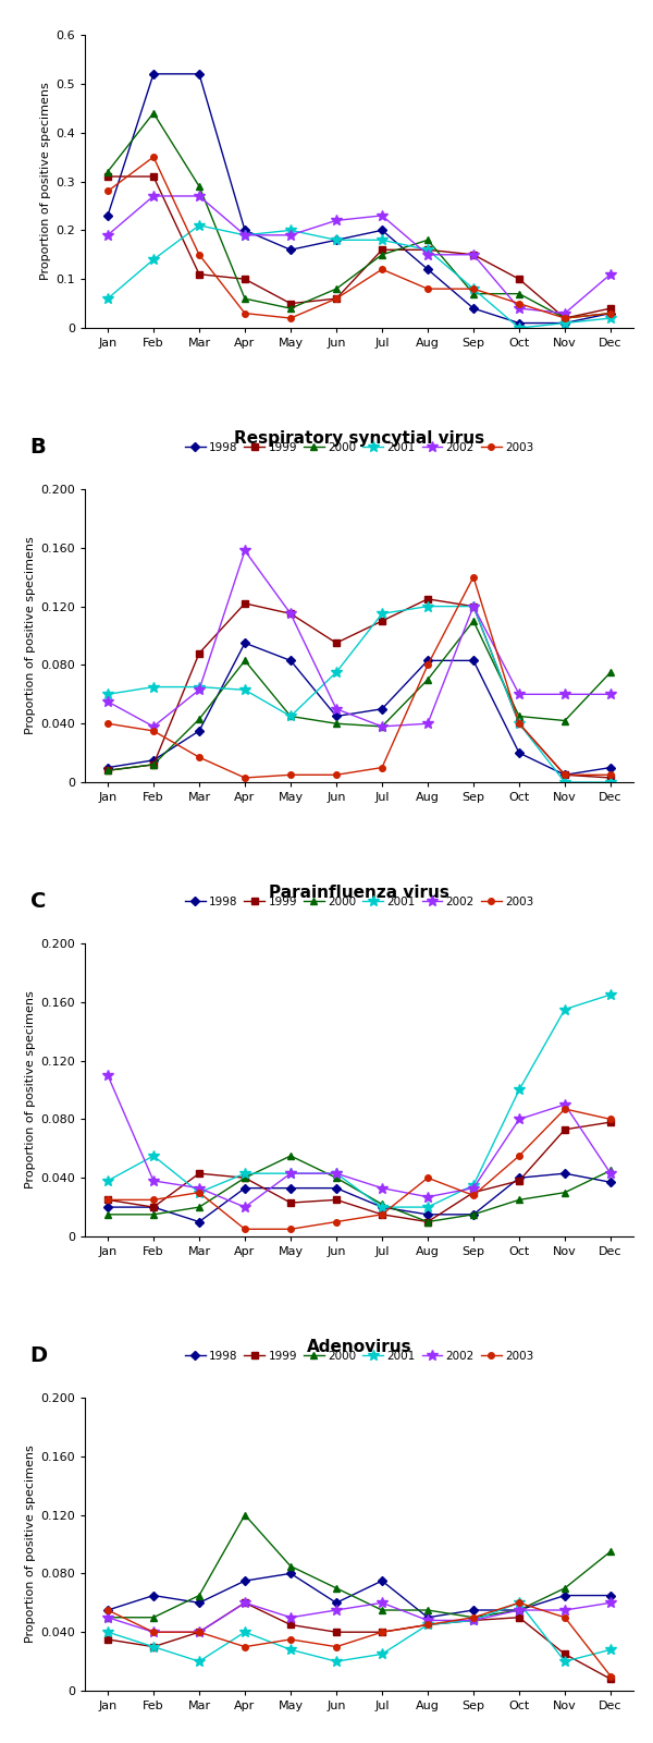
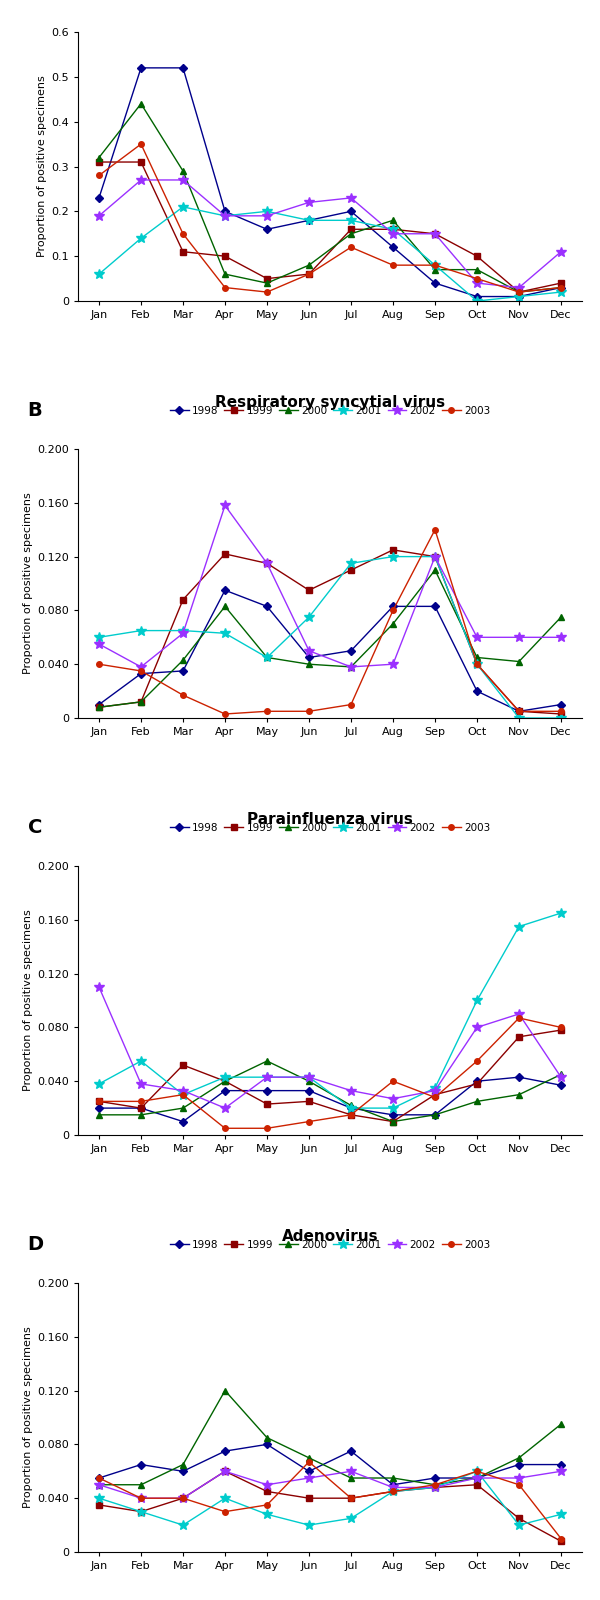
Respiratory syncytial virus/1998/Feb: 0.015 -> 0.033
Parainfluenza virus/1999/Mar: 0.043 -> 0.052
Adenovirus/2003/Jun: 0.030 -> 0.067
